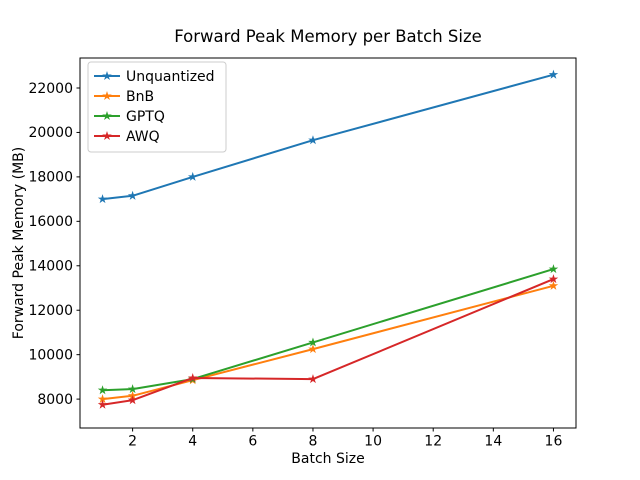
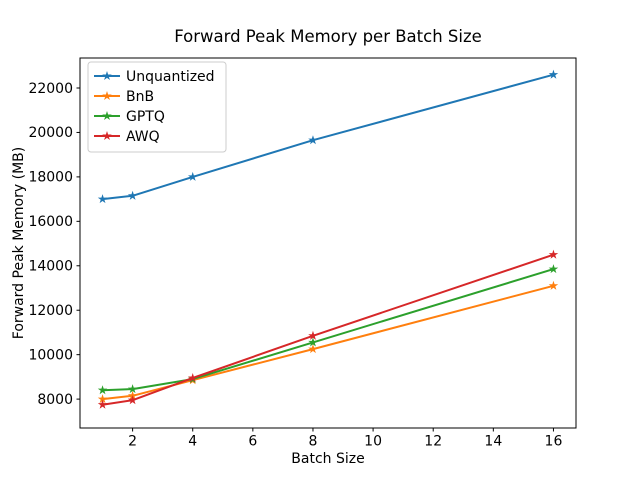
AWQ/8: 8900 -> 10800
AWQ/16: 13400 -> 14500
